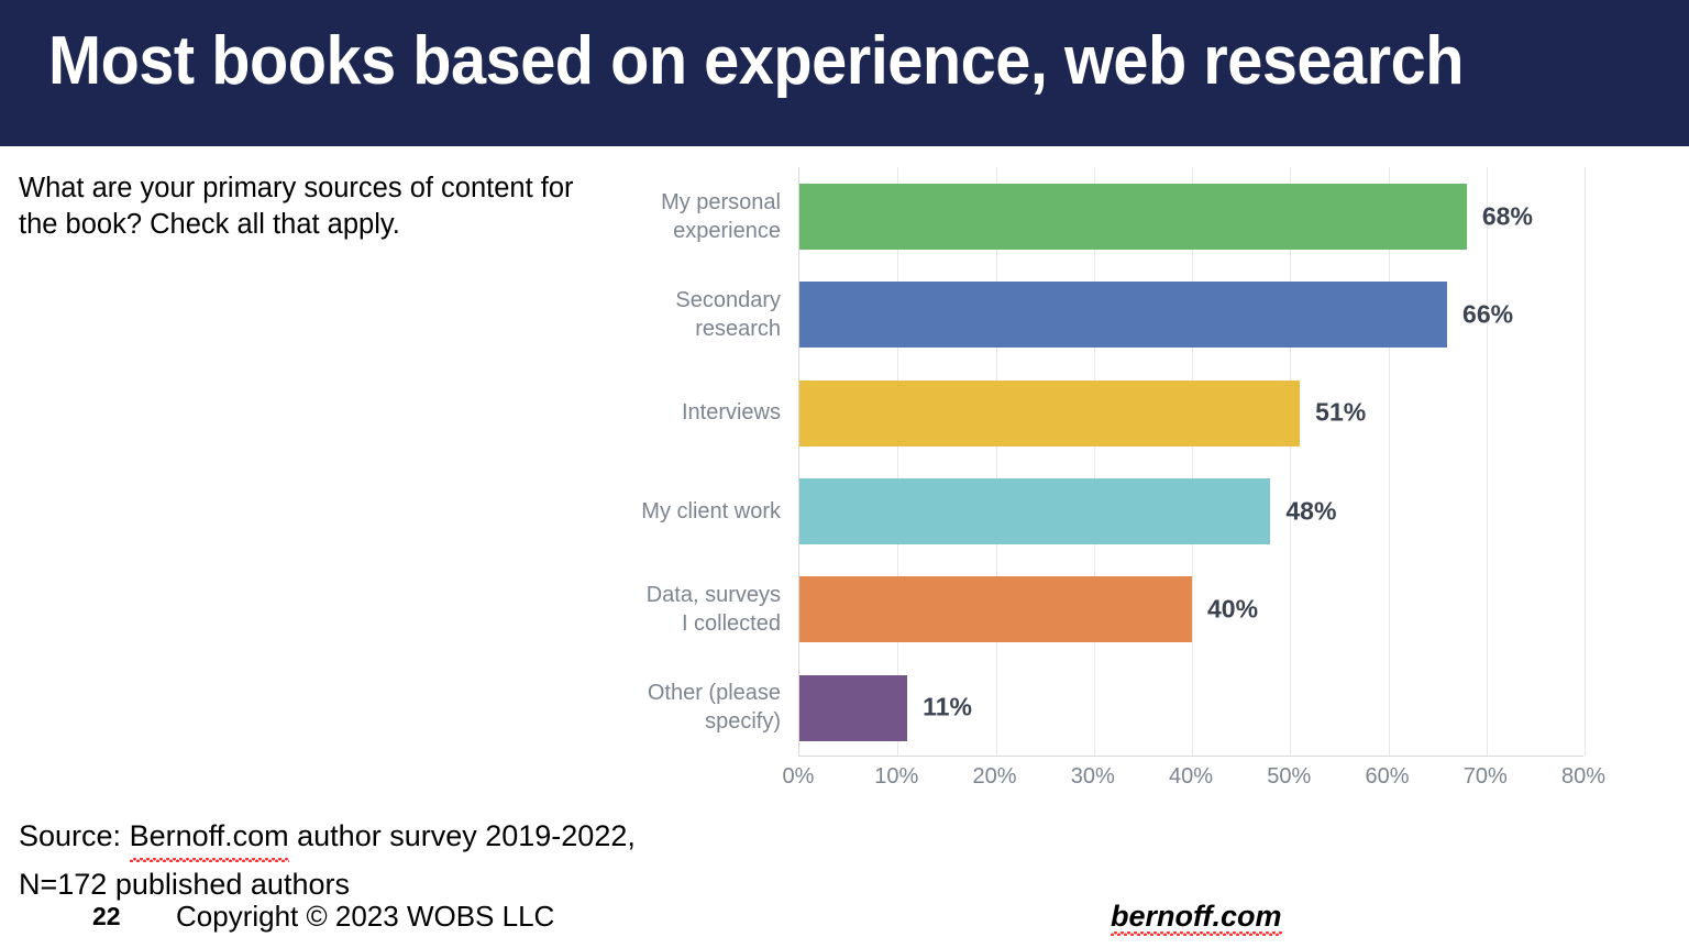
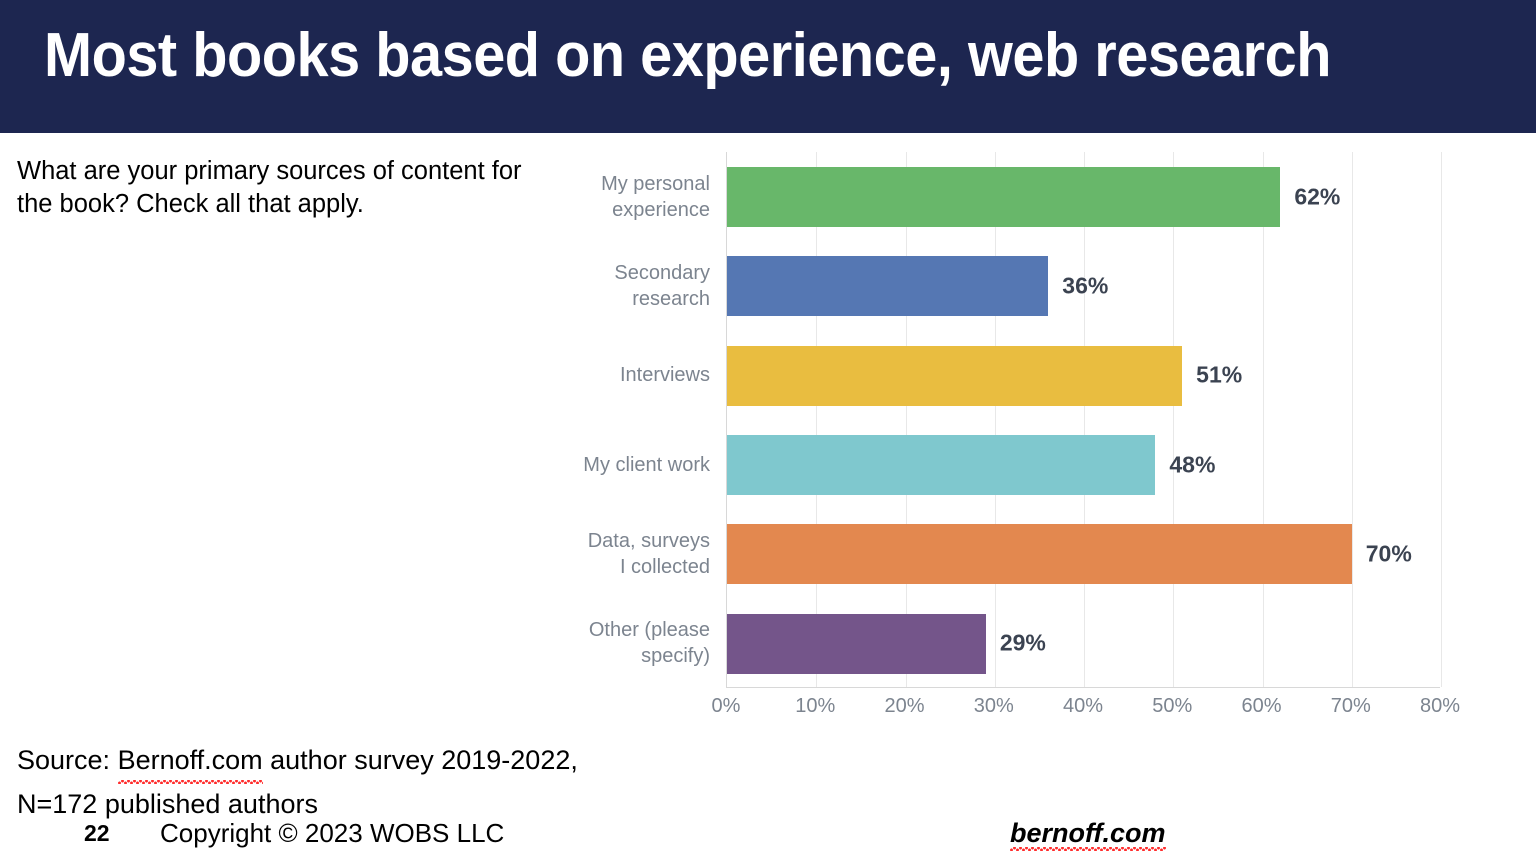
My personal experience: 68% -> 62%
Secondary research: 66% -> 36%
Data, surveys I collected: 40% -> 70%
Other (please specify): 11% -> 29%
